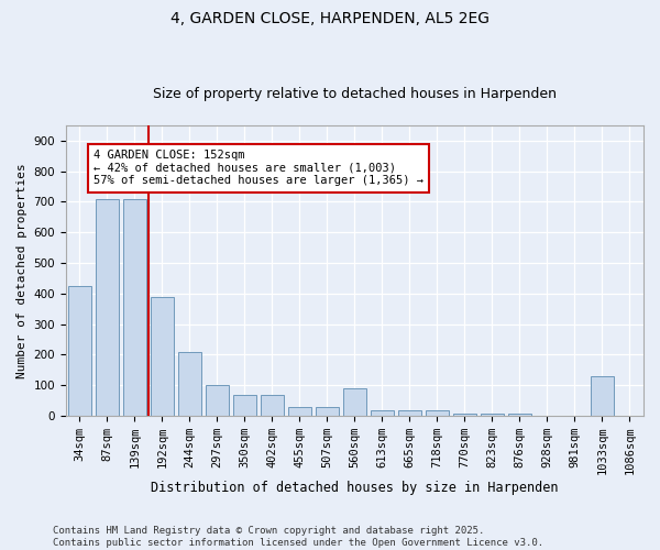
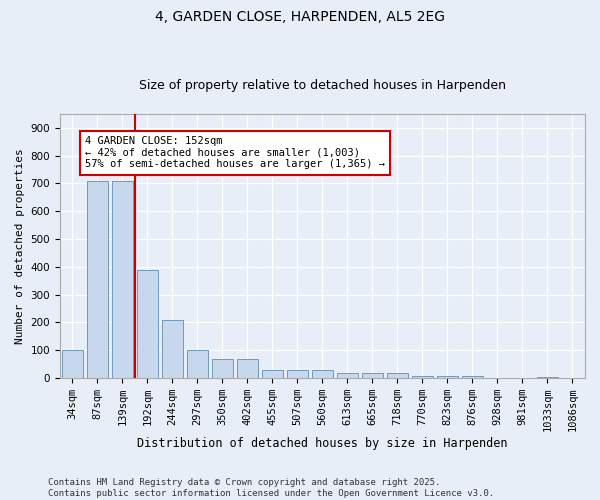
34sqm: 425 -> 100
560sqm: 90 -> 30
1033sqm: 130 -> 5
